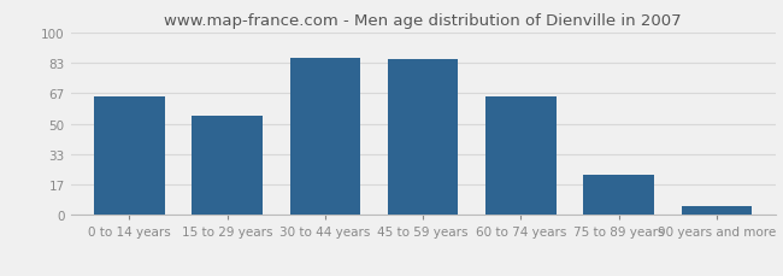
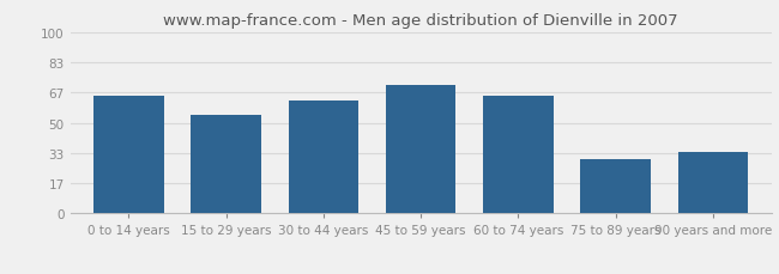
30 to 44 years: 86 -> 62
45 to 59 years: 85 -> 71
75 to 89 years: 22 -> 30
90 years and more: 5 -> 34
